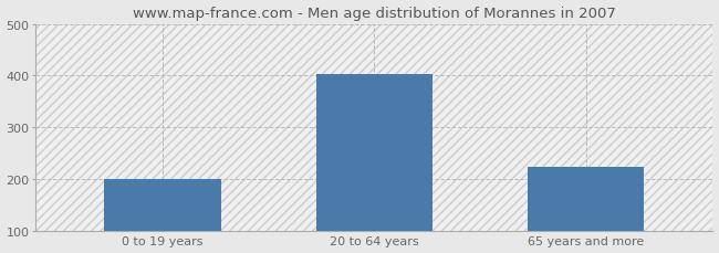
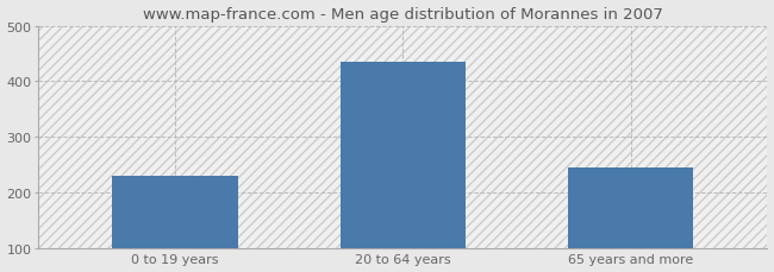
0 to 19 years: 200 -> 230
20 to 64 years: 403 -> 435
65 years and more: 225 -> 245
